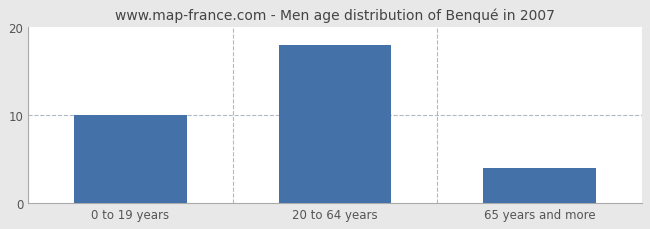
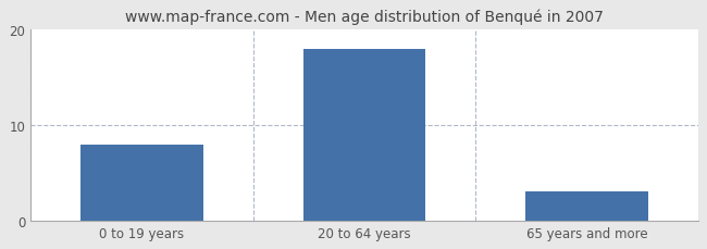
0 to 19 years: 10 -> 8
65 years and more: 4 -> 3
